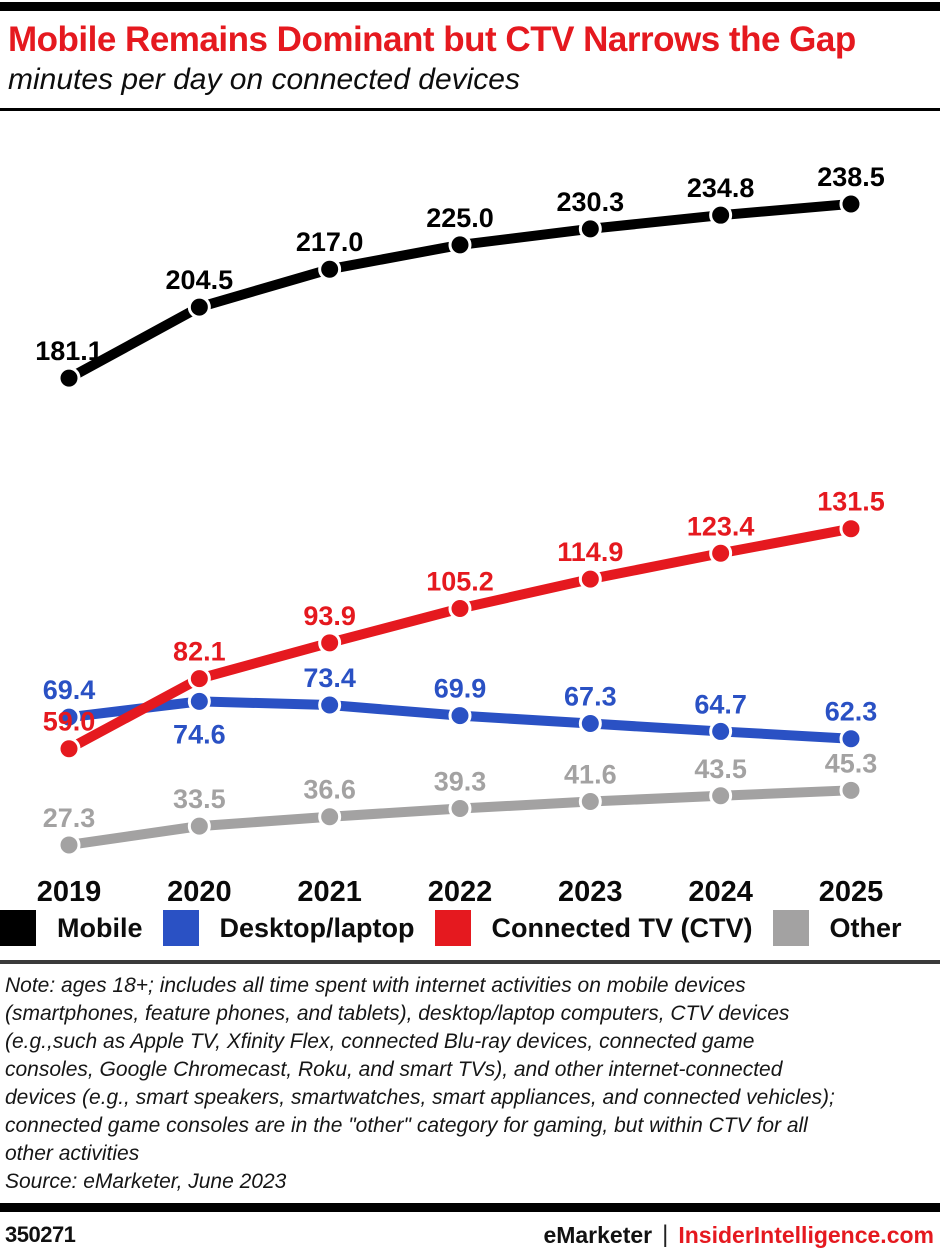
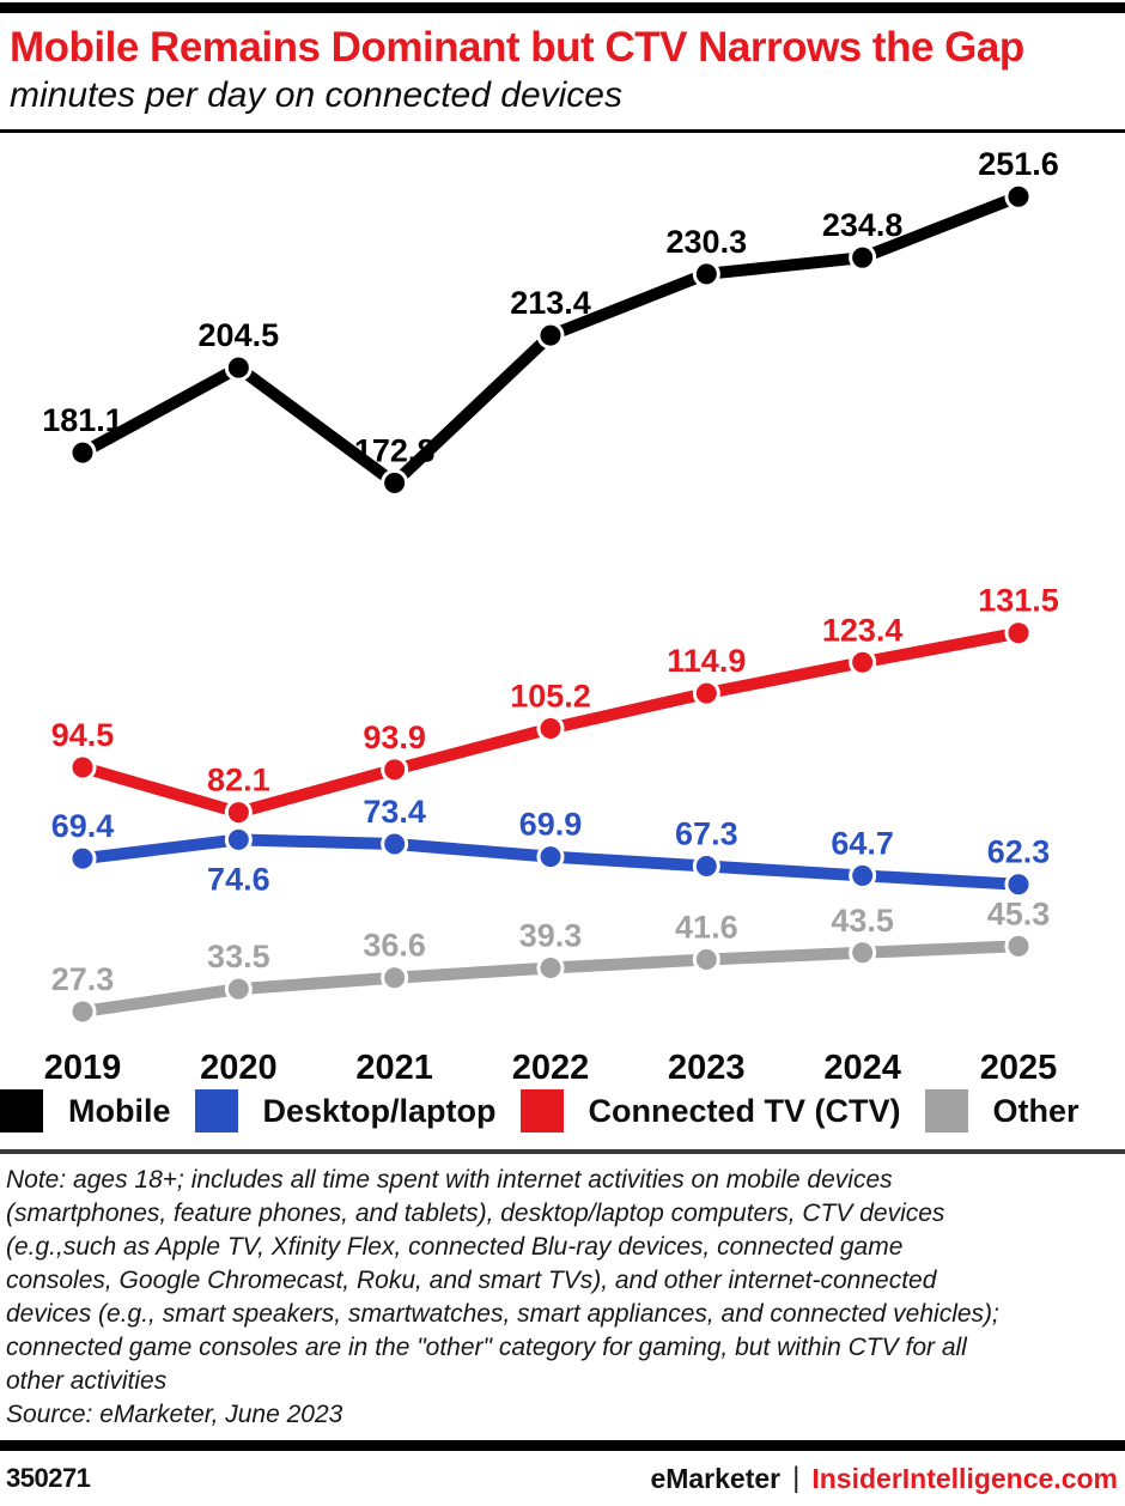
Connected TV (CTV)/2019: 59.0 -> 94.5
Mobile/2021: 217.0 -> 172.8
Mobile/2022: 225.0 -> 213.4
Mobile/2025: 238.5 -> 251.6
